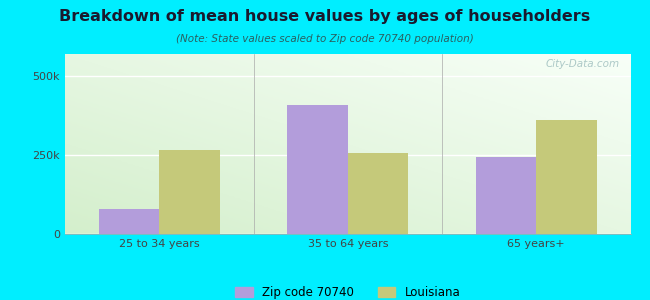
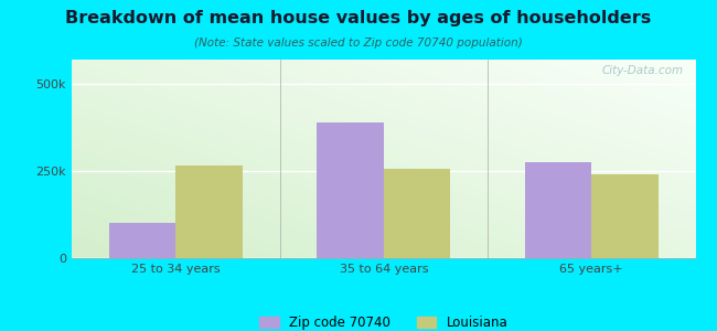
Zip code 70740/25 to 34 years: 80k -> 100k
Zip code 70740/35 to 64 years: 410k -> 390k
Zip code 70740/65 years+: 245k -> 275k
Louisiana/65 years+: 360k -> 240k
